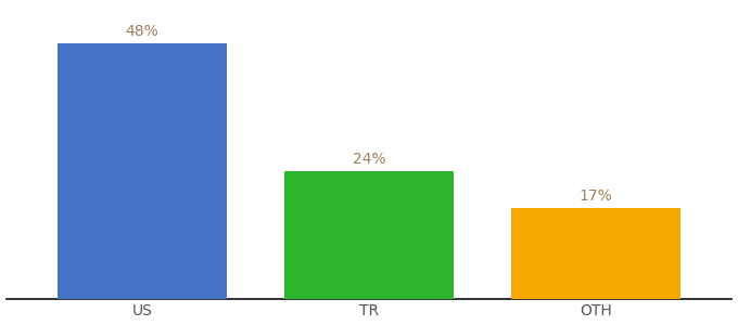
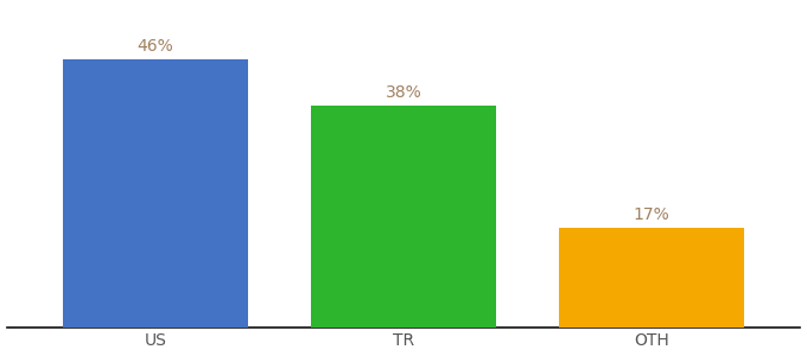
US: 48% -> 46%
TR: 24% -> 38%
